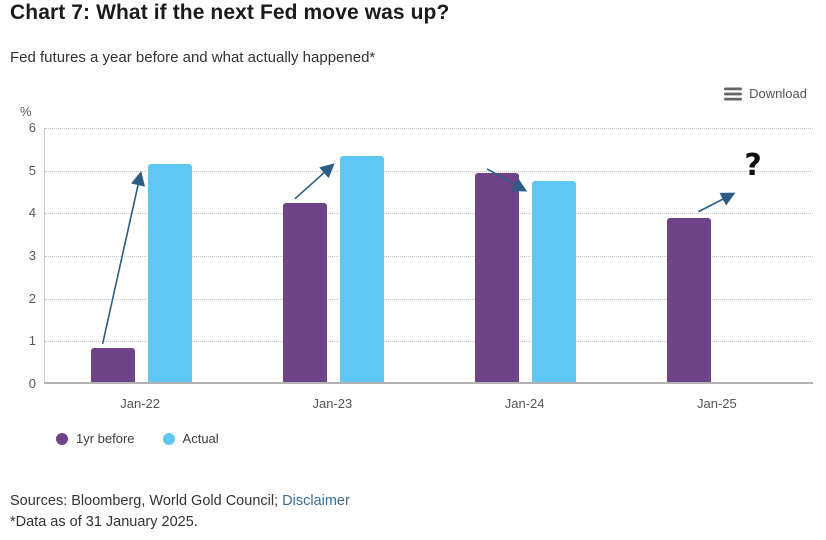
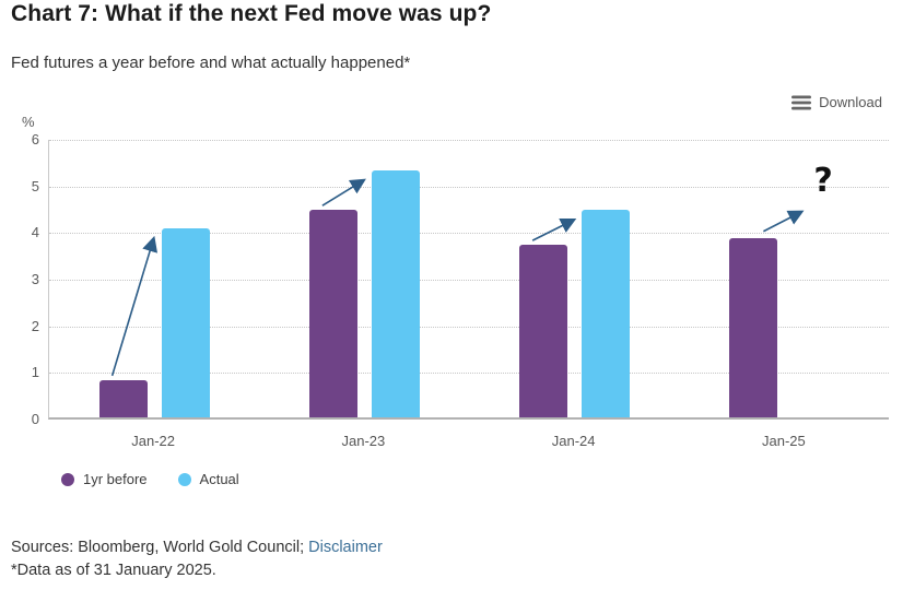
Actual/Jan-22: 5.1 -> 4.0
1yr before/Jan-23: 4.2 -> 4.5
1yr before/Jan-24: 4.9 -> 3.7
Actual/Jan-24: 4.7 -> 4.5
